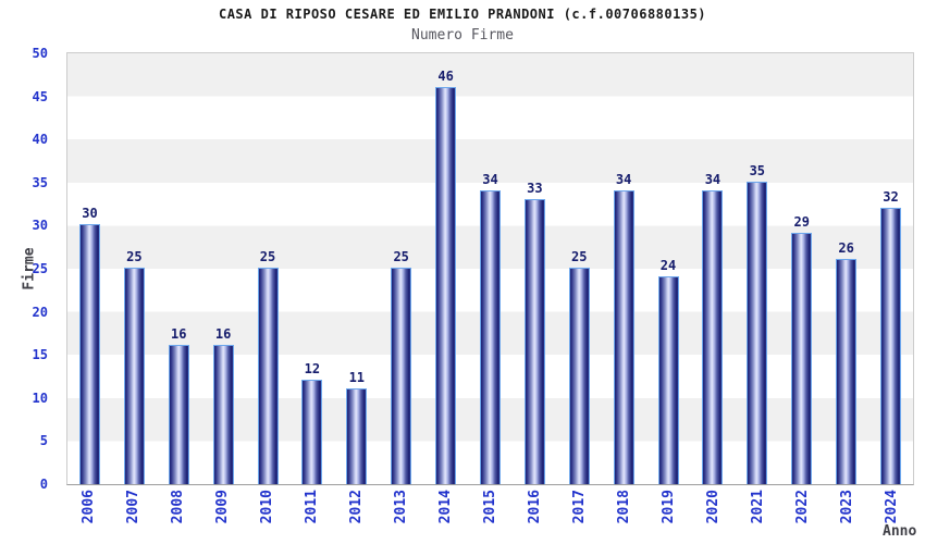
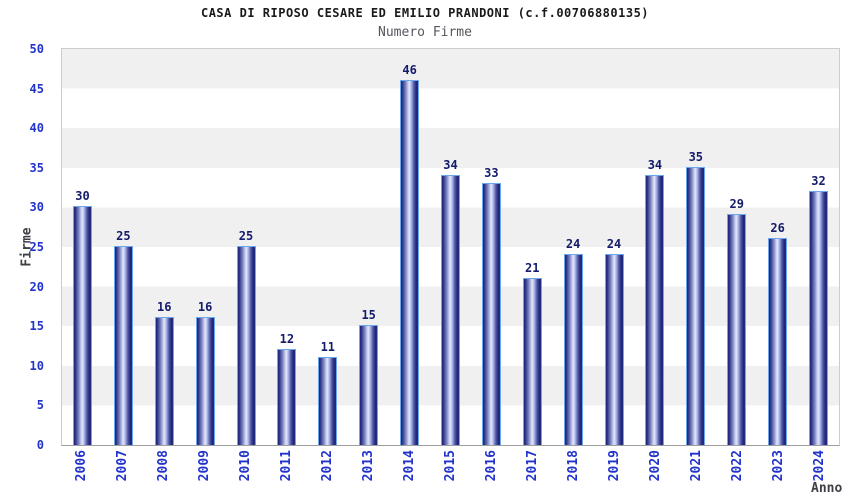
2013: 25 -> 15
2017: 25 -> 21
2018: 34 -> 24
